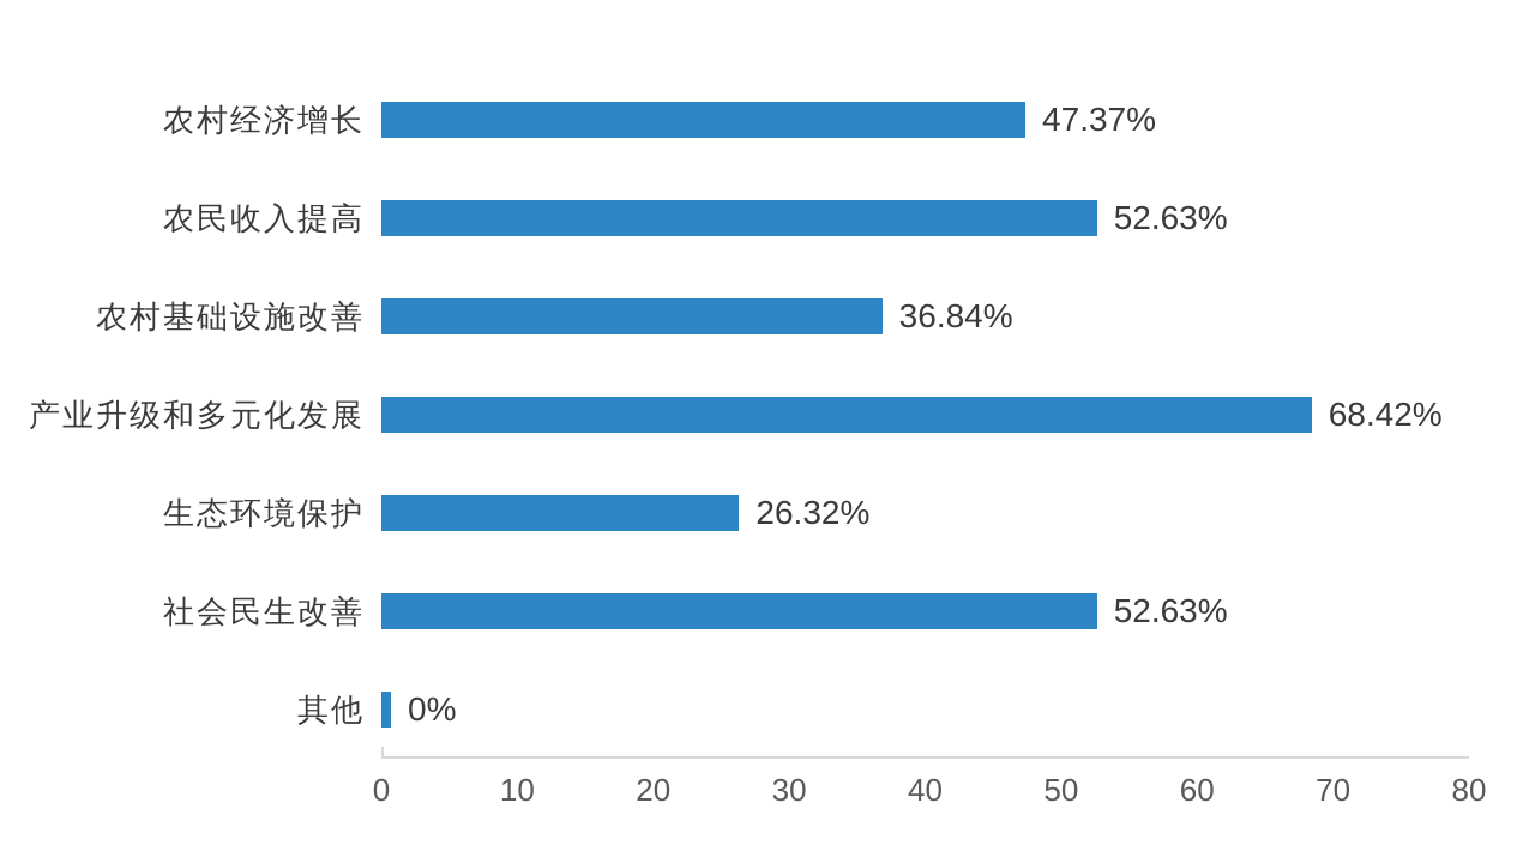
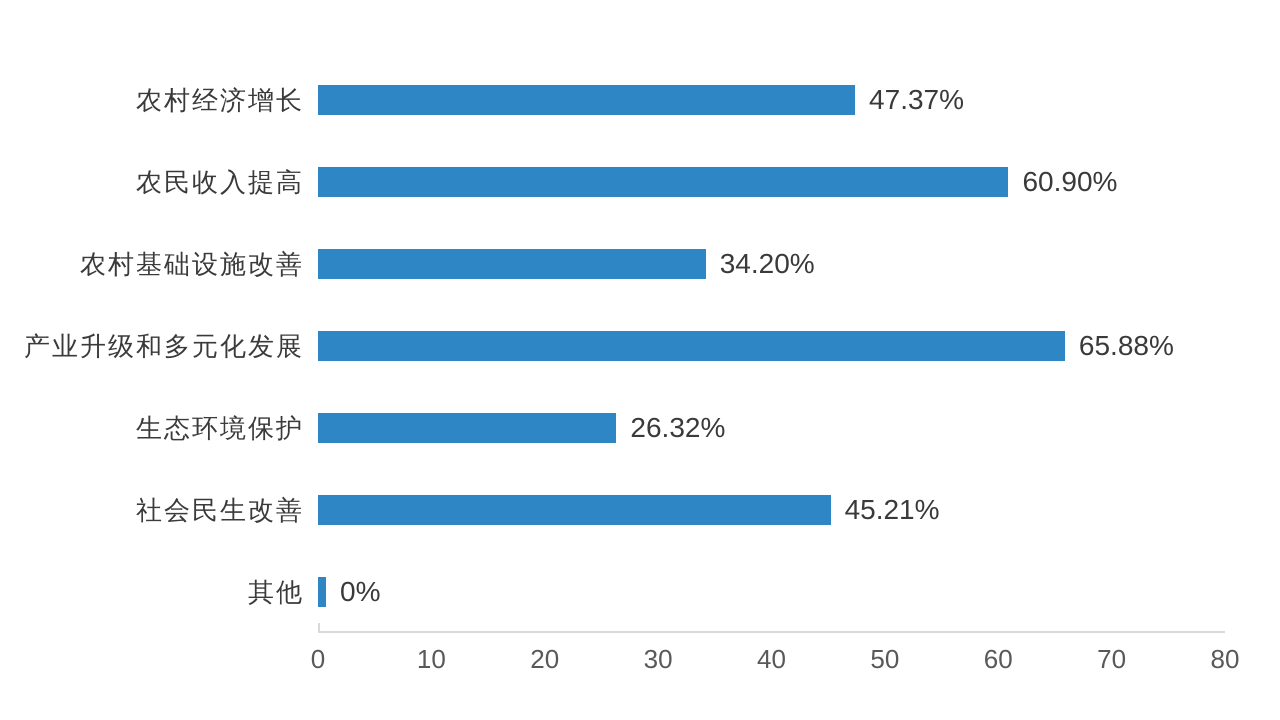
农民收入提高: 52.63% -> 60.90%
农村基础设施改善: 36.84% -> 34.20%
产业升级和多元化发展: 68.42% -> 65.88%
社会民生改善: 52.63% -> 45.21%
